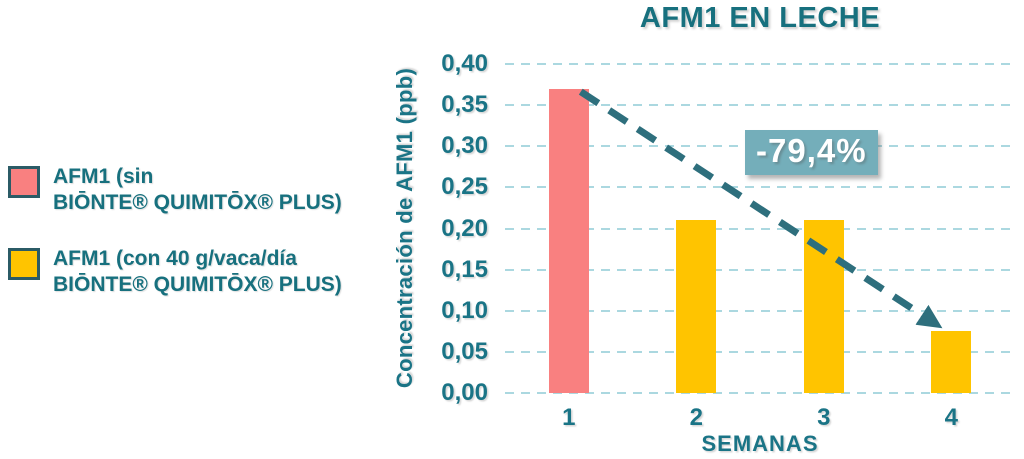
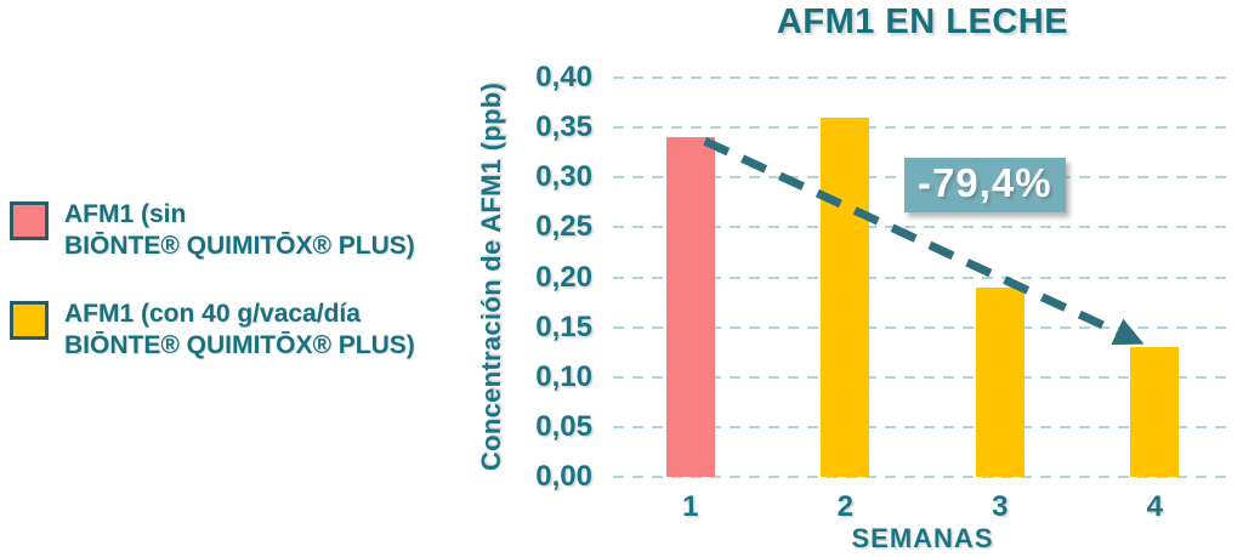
1: 0,37 -> 0,34
2: 0,21 -> 0,36
3: 0,21 -> 0,19
4: 0,08 -> 0,13
